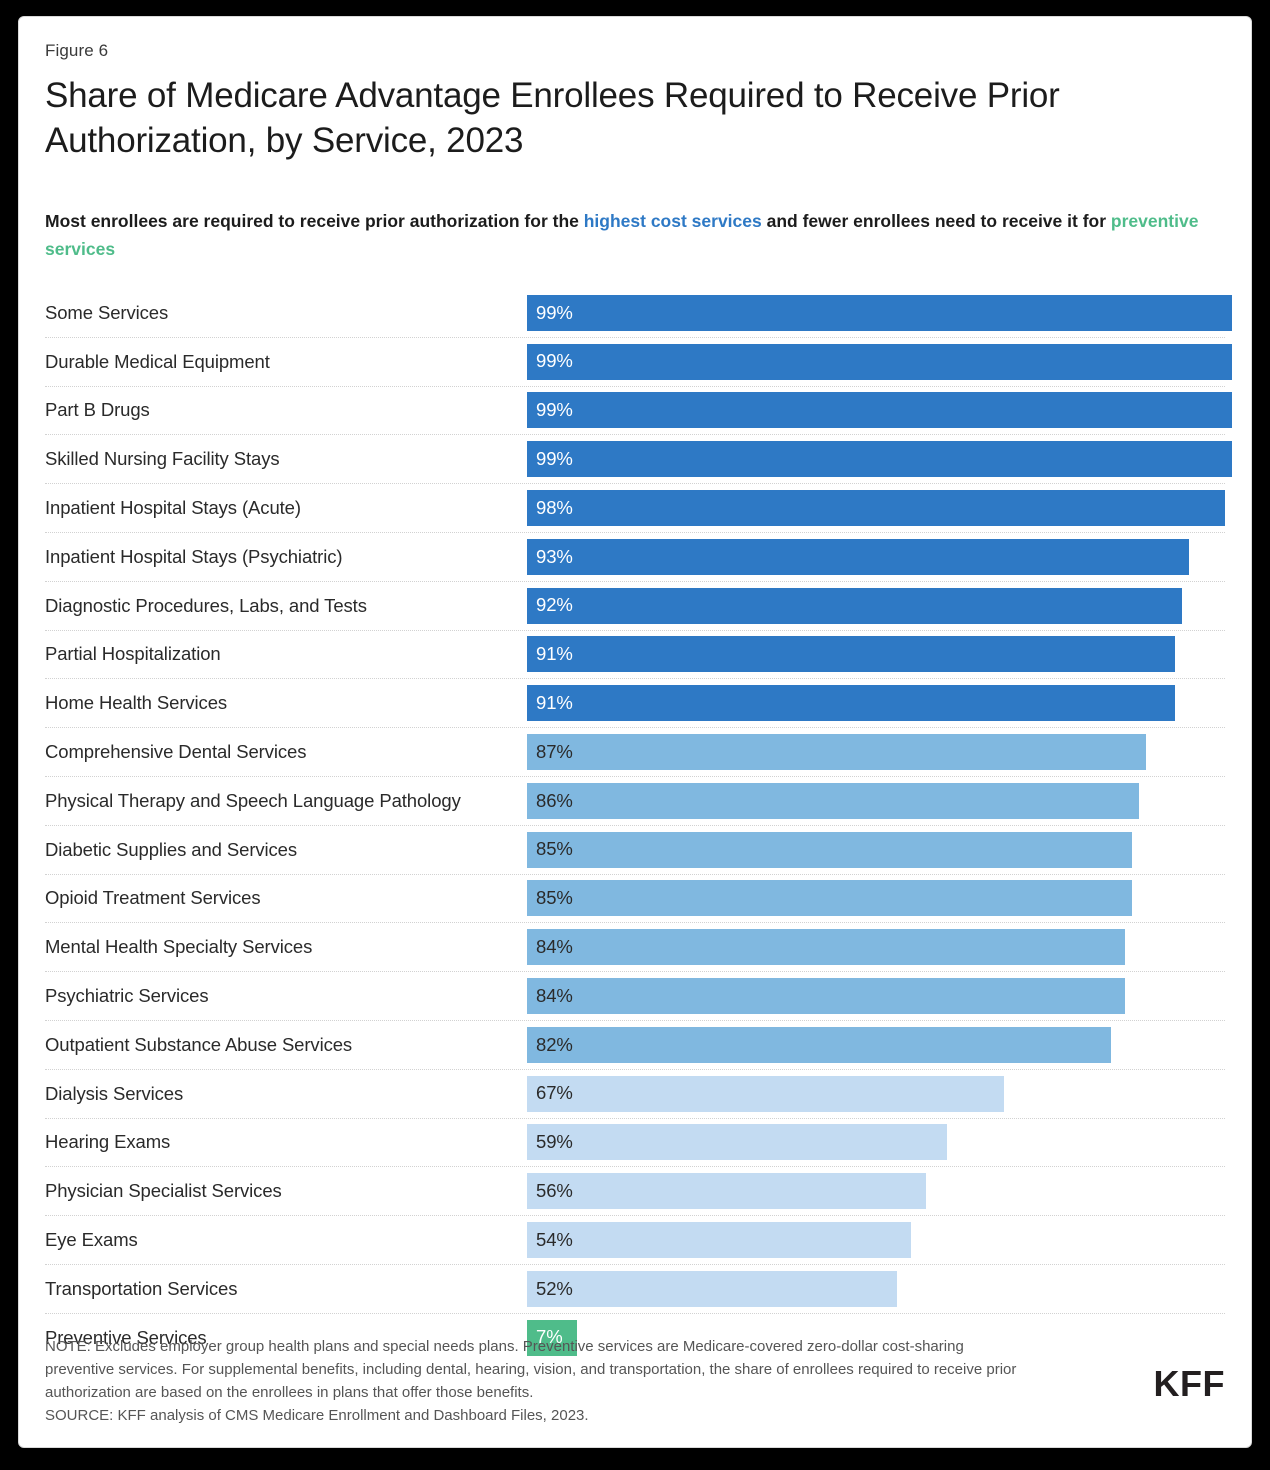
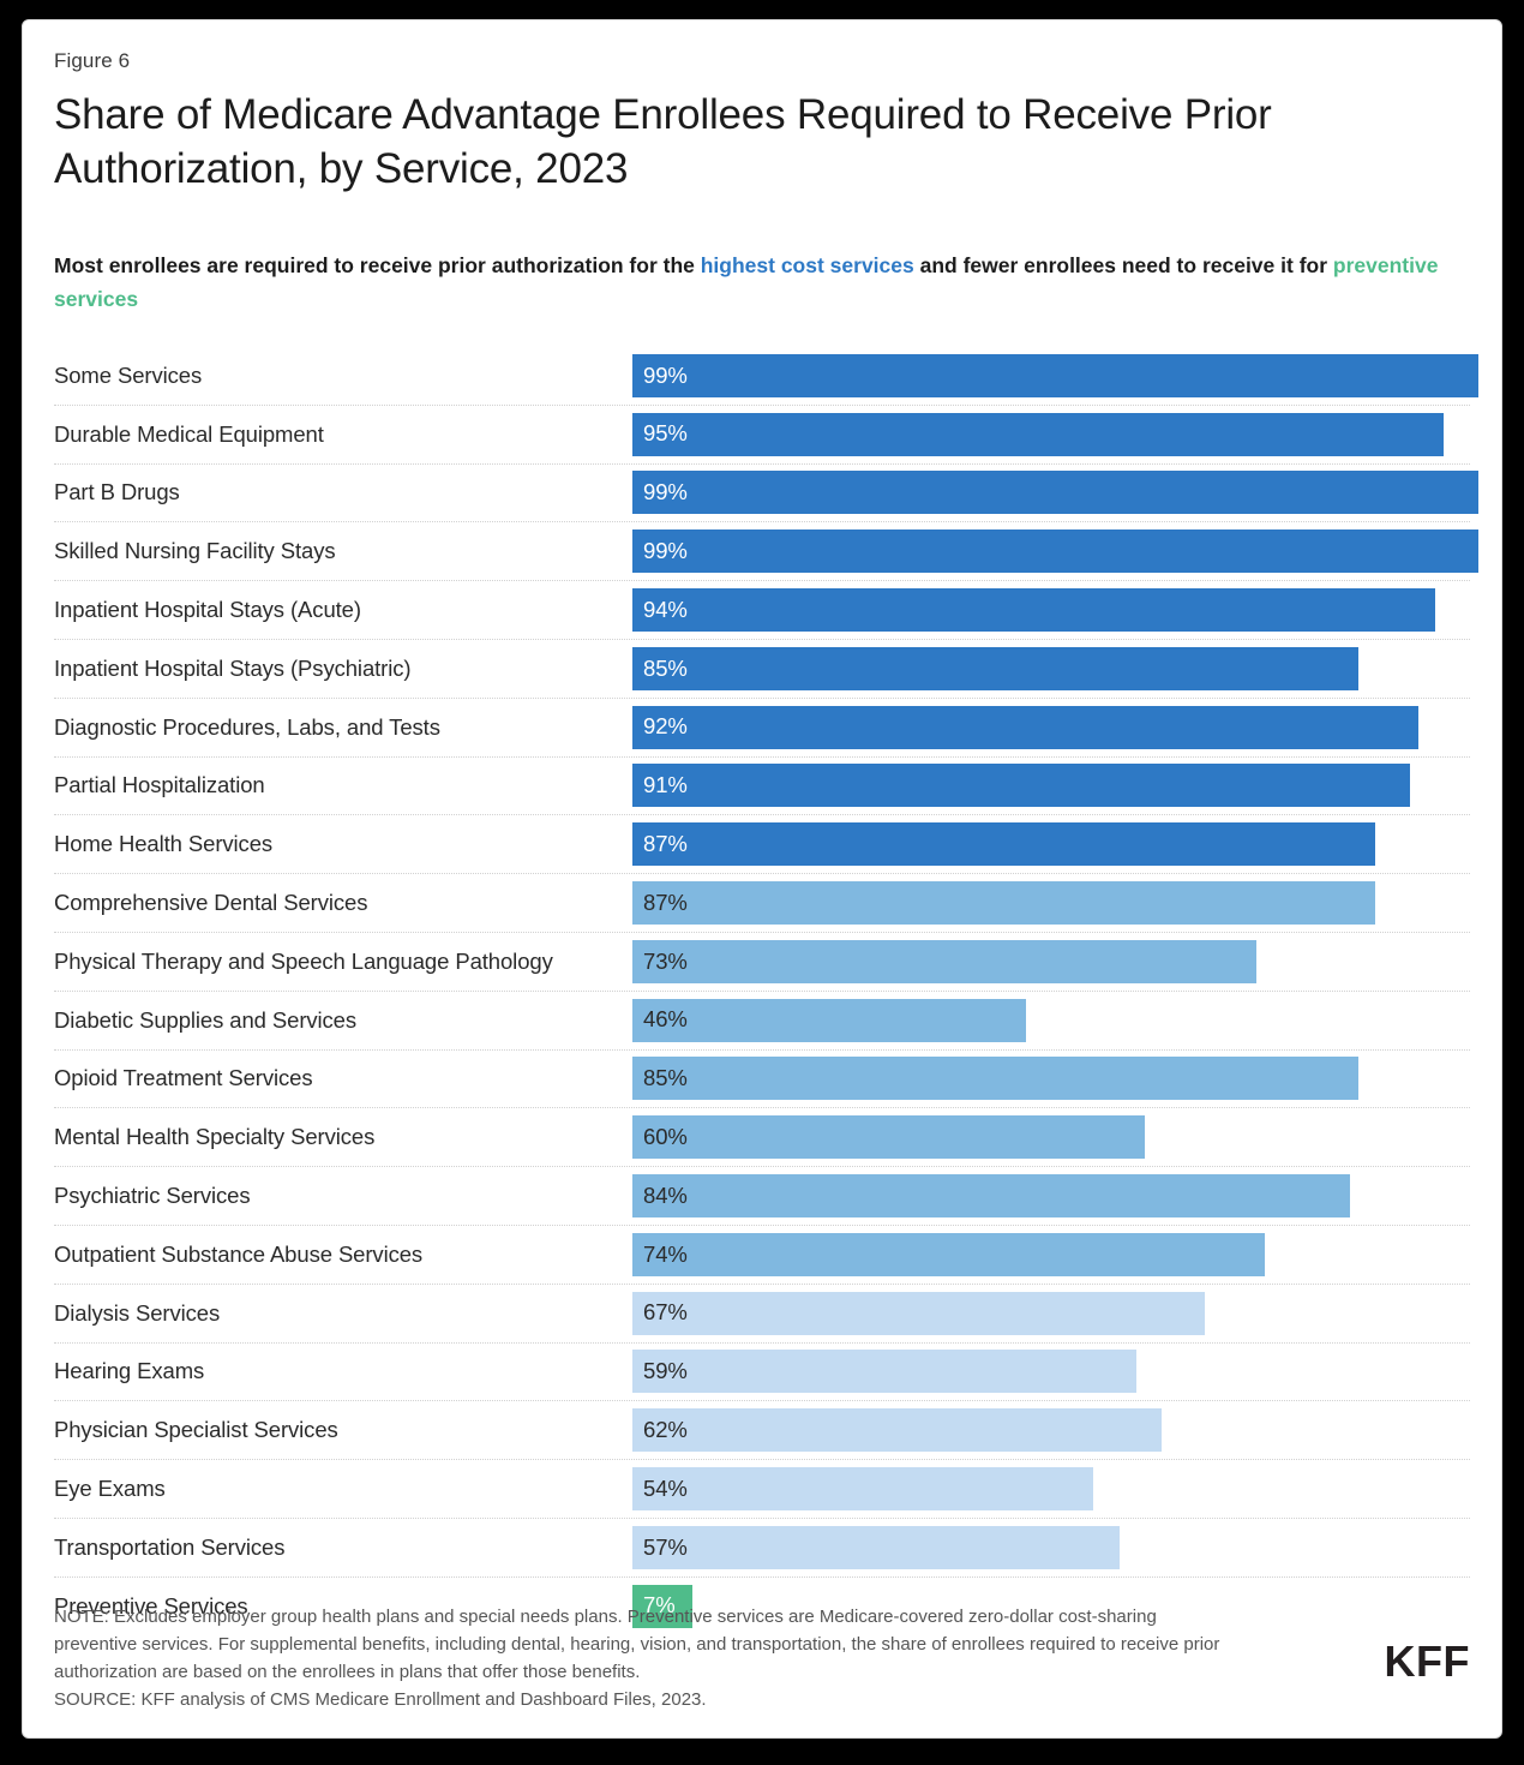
Durable Medical Equipment: 99% -> 95%
Inpatient Hospital Stays (Acute): 98% -> 94%
Inpatient Hospital Stays (Psychiatric): 93% -> 85%
Home Health Services: 91% -> 87%
Physical Therapy and Speech Language Pathology: 86% -> 73%
Diabetic Supplies and Services: 85% -> 46%
Mental Health Specialty Services: 84% -> 60%
Outpatient Substance Abuse Services: 82% -> 74%
Physician Specialist Services: 56% -> 62%
Transportation Services: 52% -> 57%
